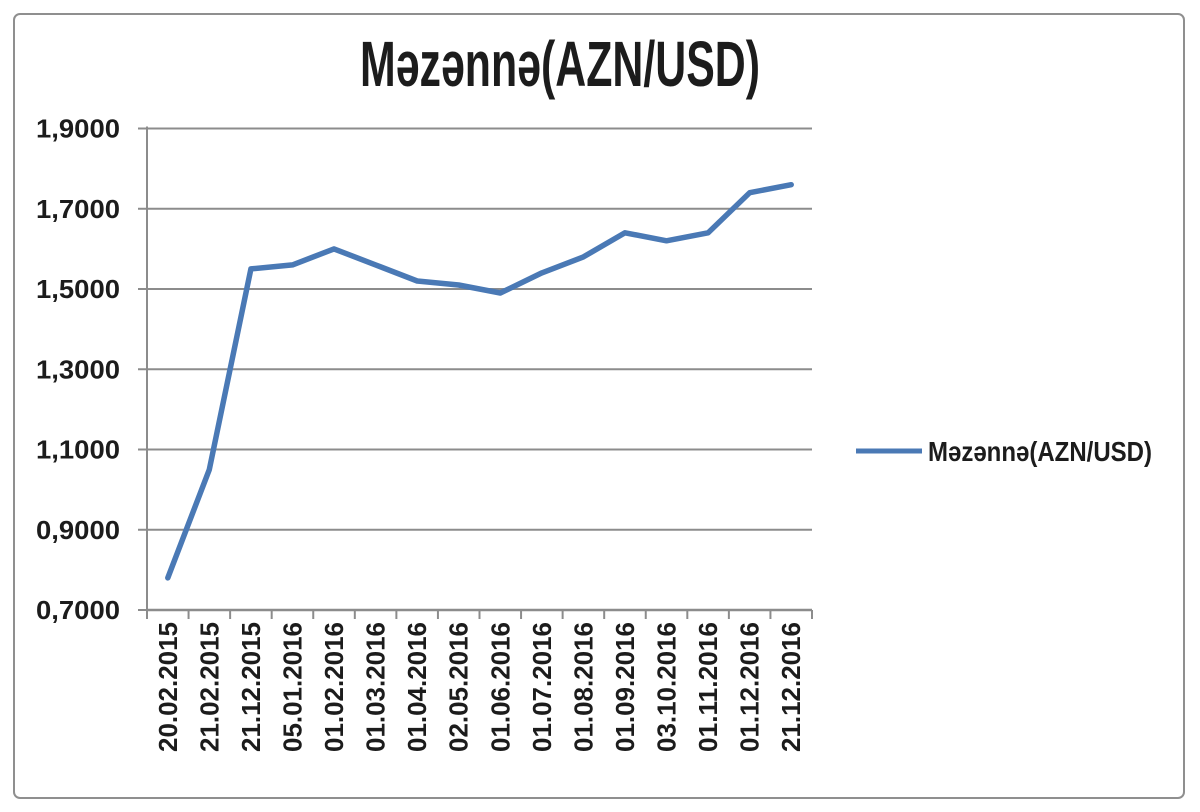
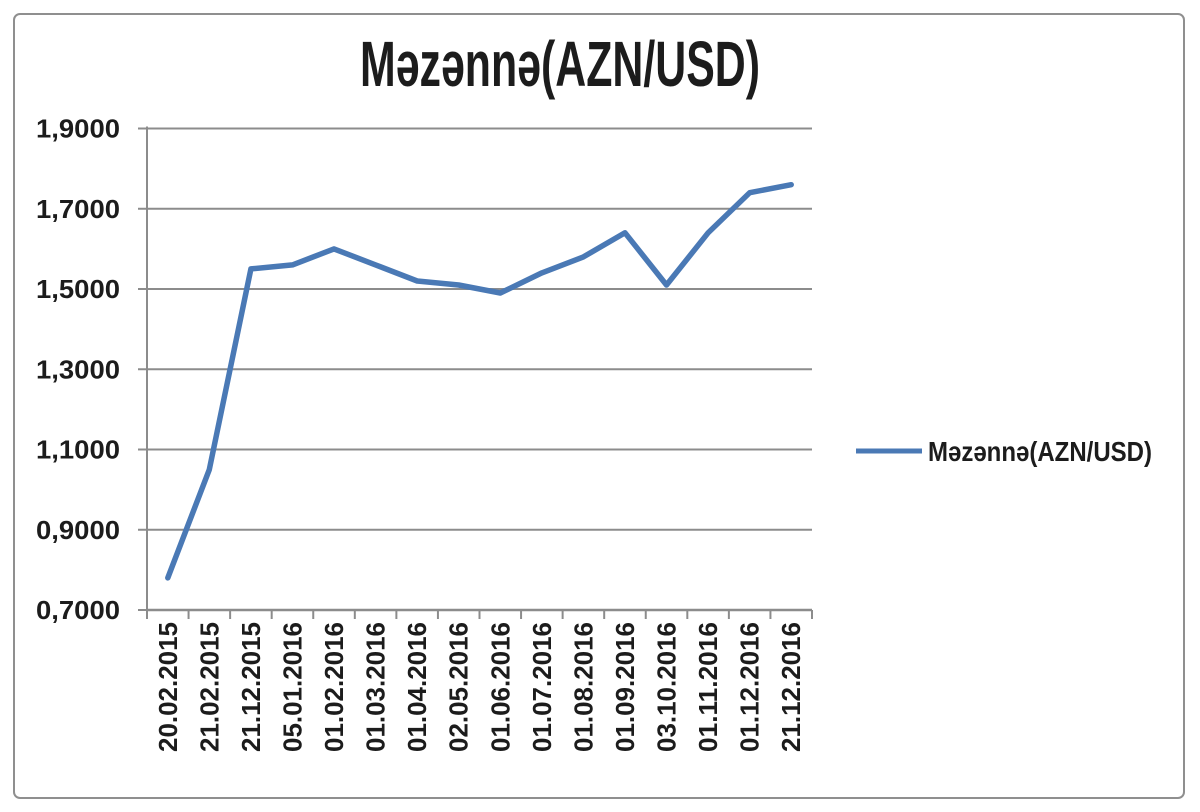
03.10.2016: 1,62 -> 1,51
